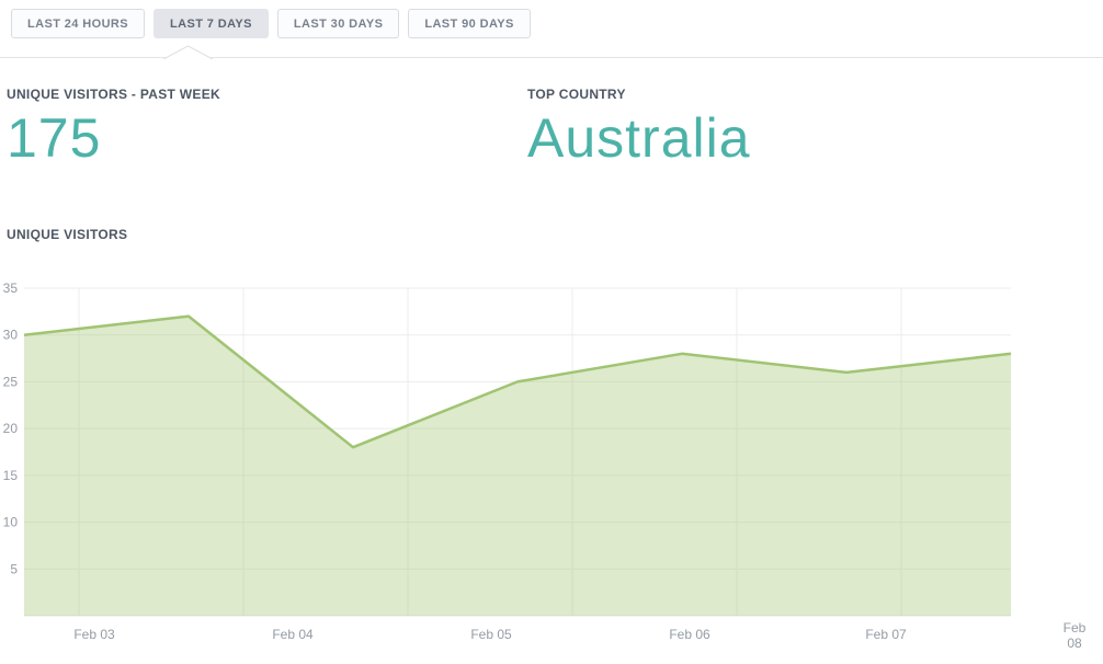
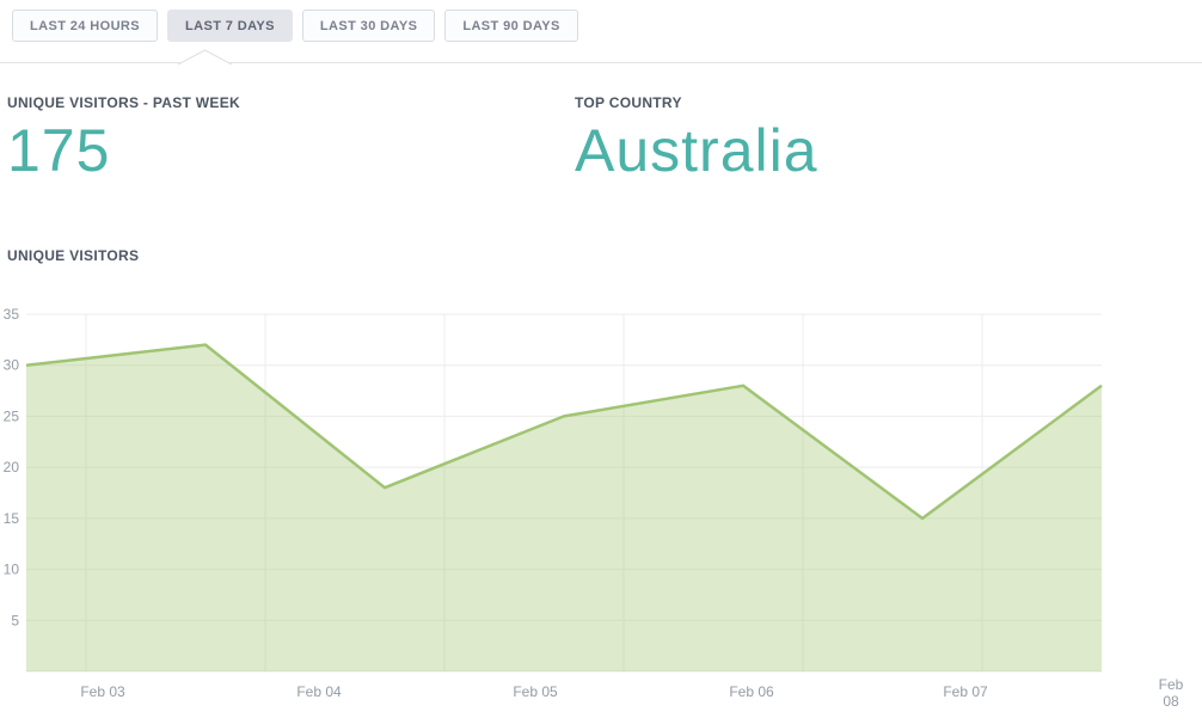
Feb 07: 26 -> 15
